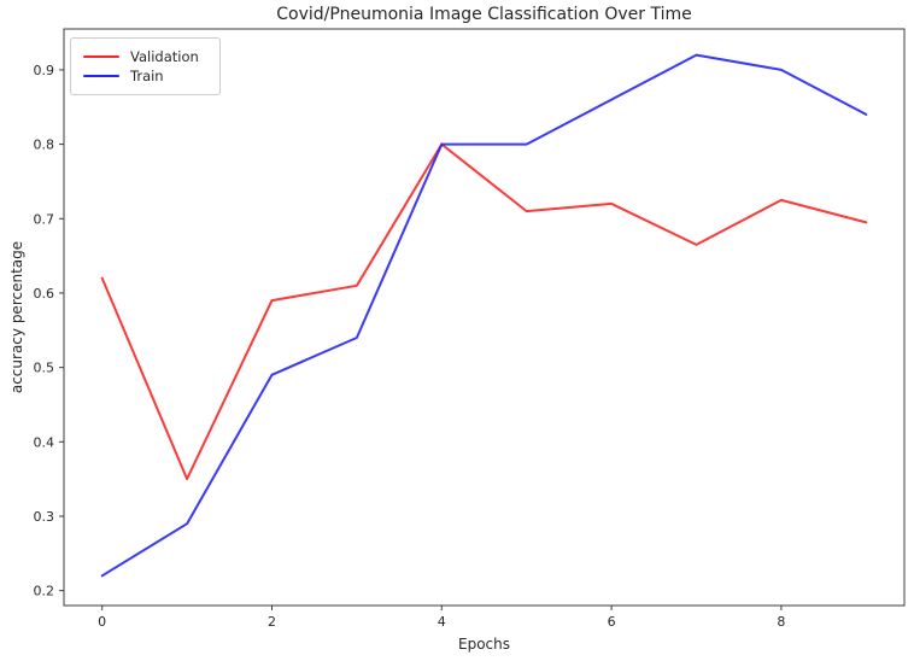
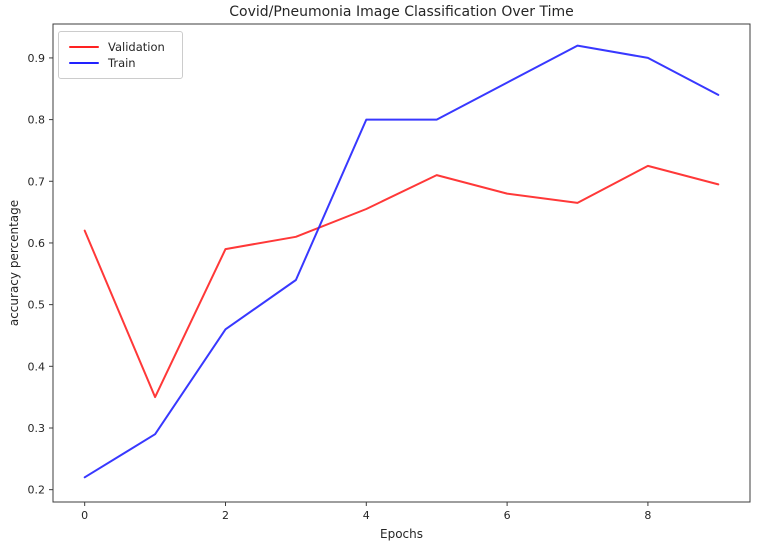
Train/2: 0.49 -> 0.46
Validation/4: 0.80 -> 0.66
Validation/6: 0.72 -> 0.68
